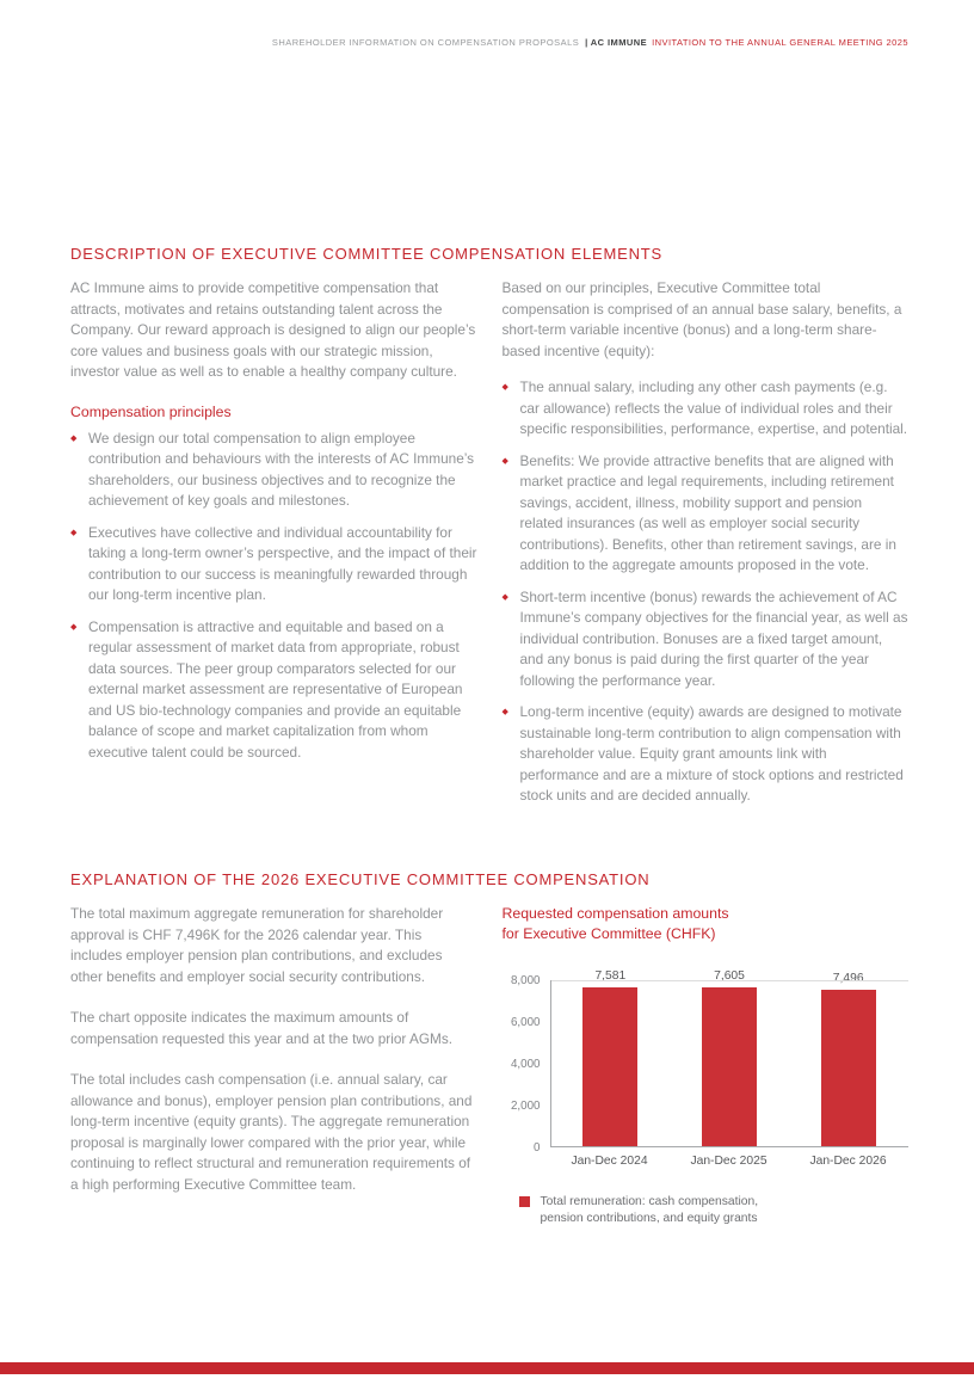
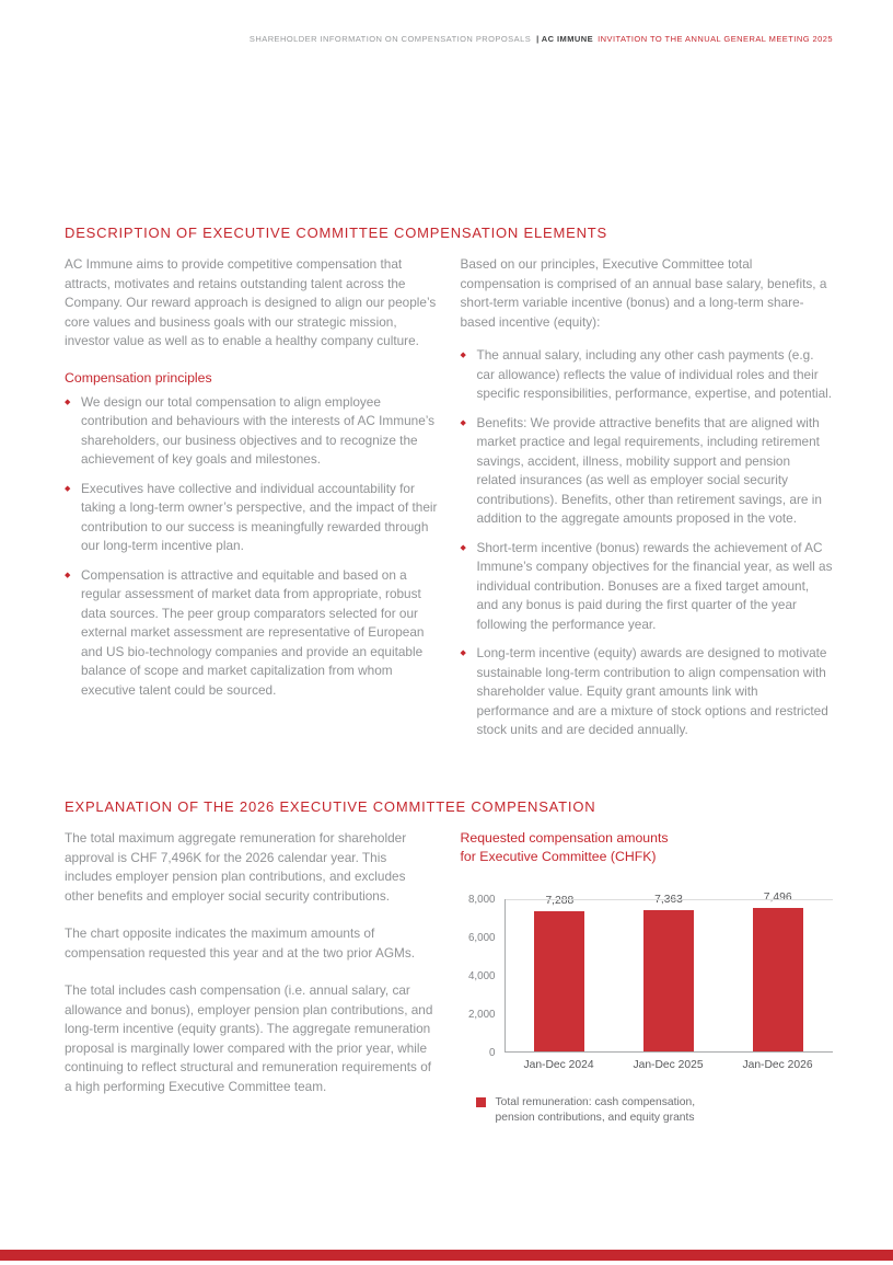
Jan-Dec 2024: 7,581 -> 7,288
Jan-Dec 2025: 7,605 -> 7,363
